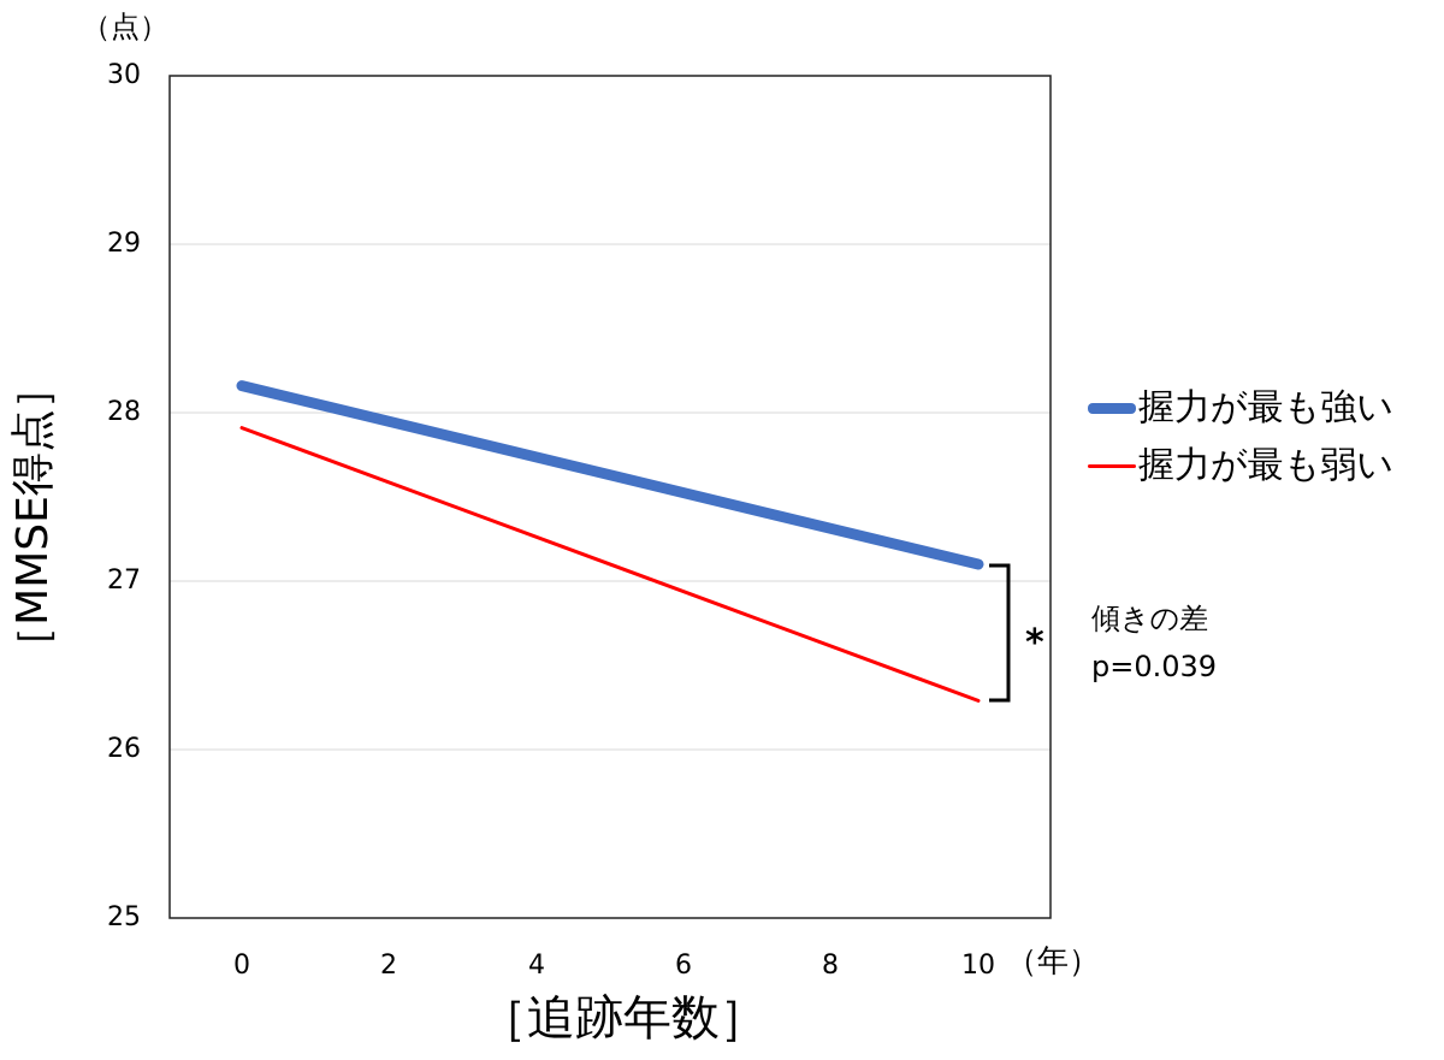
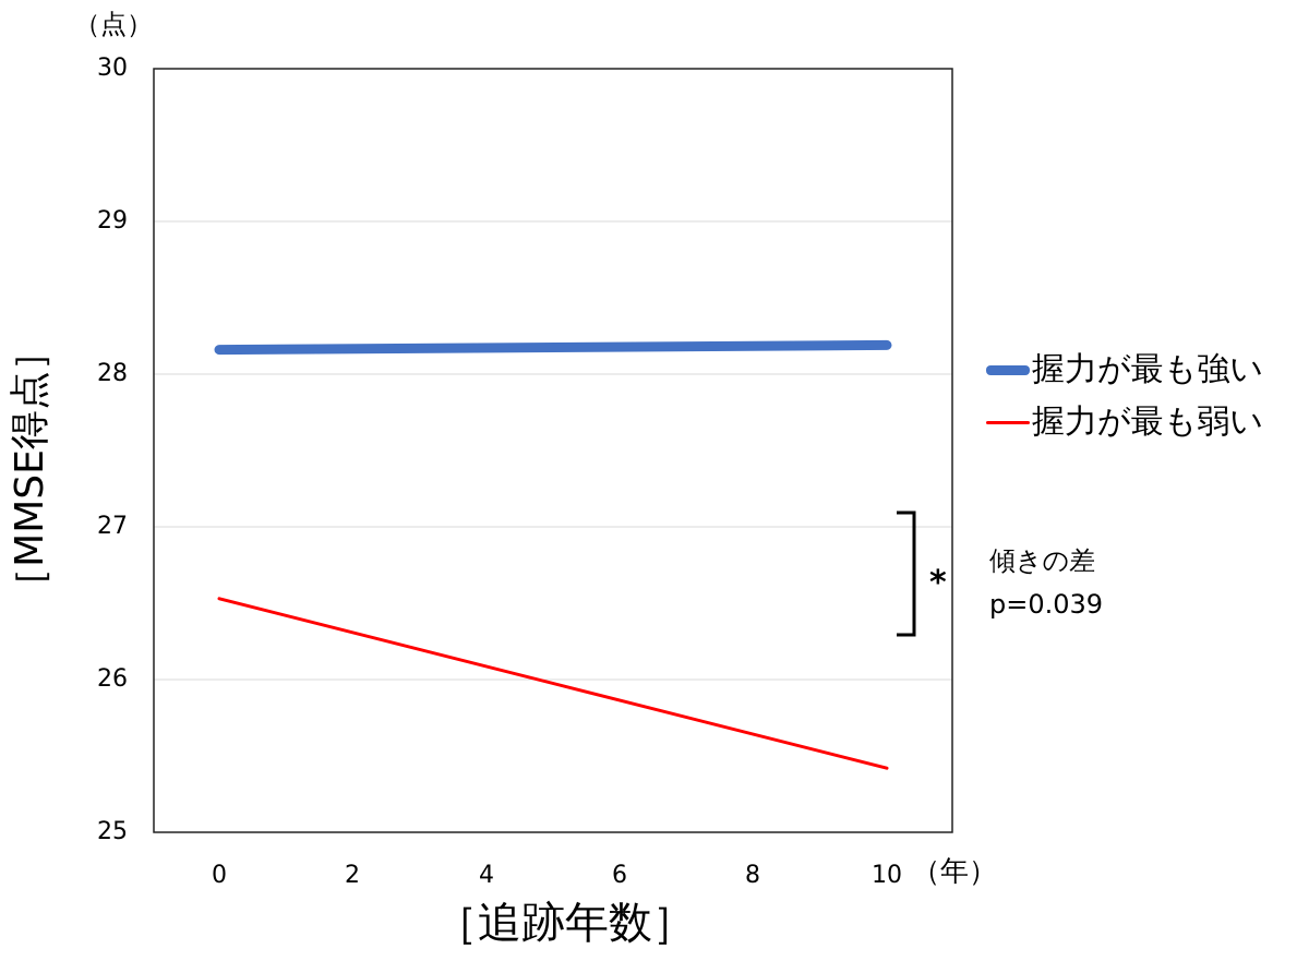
握力が最も弱い/0: 27.91 -> 26.53
握力が最も強い/10: 27.10 -> 28.19
握力が最も弱い/10: 26.29 -> 25.42
